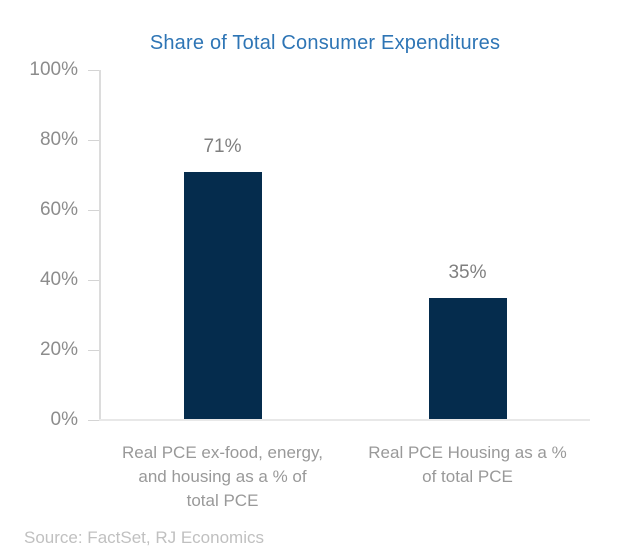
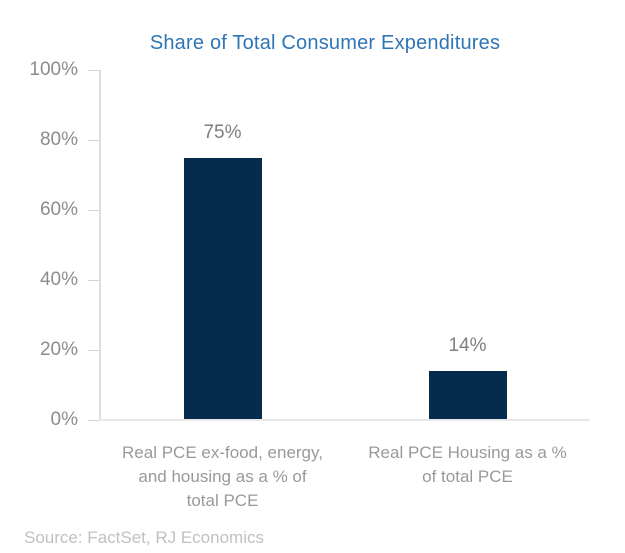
Real PCE ex-food, energy, and housing as a % of total PCE: 71% -> 75%
Real PCE Housing as a % of total PCE: 35% -> 14%
